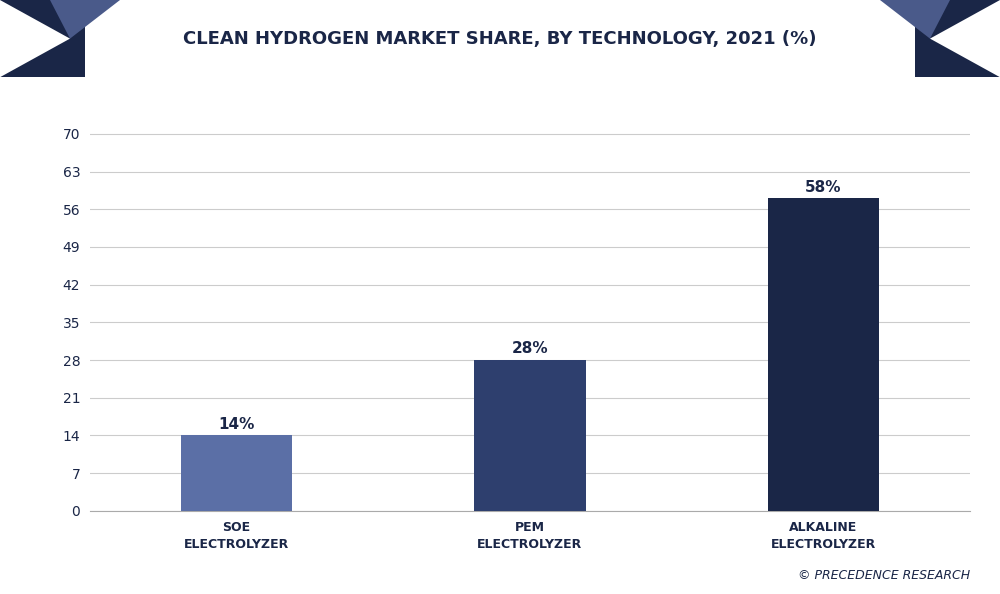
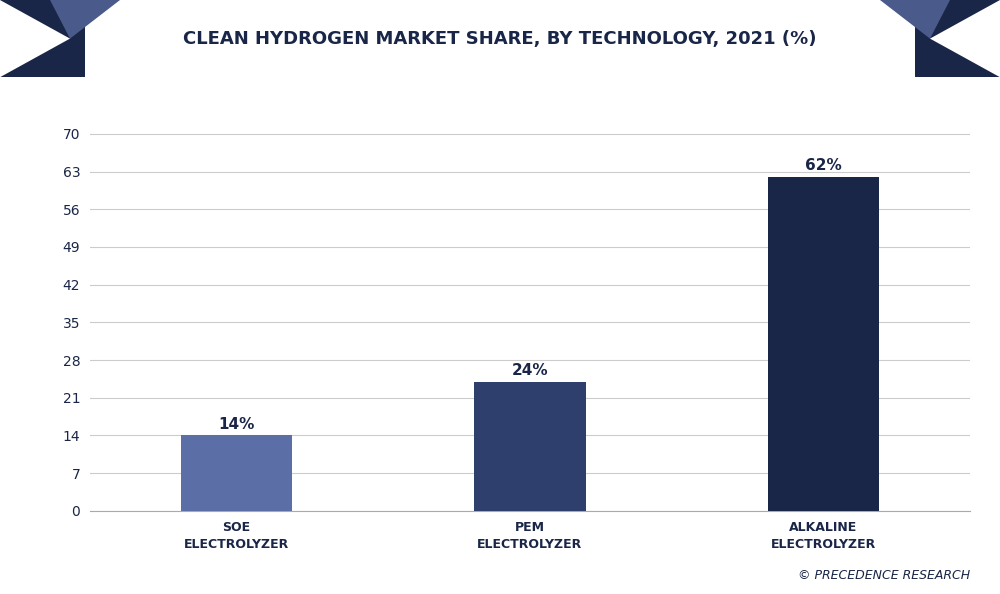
PEM ELECTROLYZER: 28% -> 24%
ALKALINE ELECTROLYZER: 58% -> 62%
